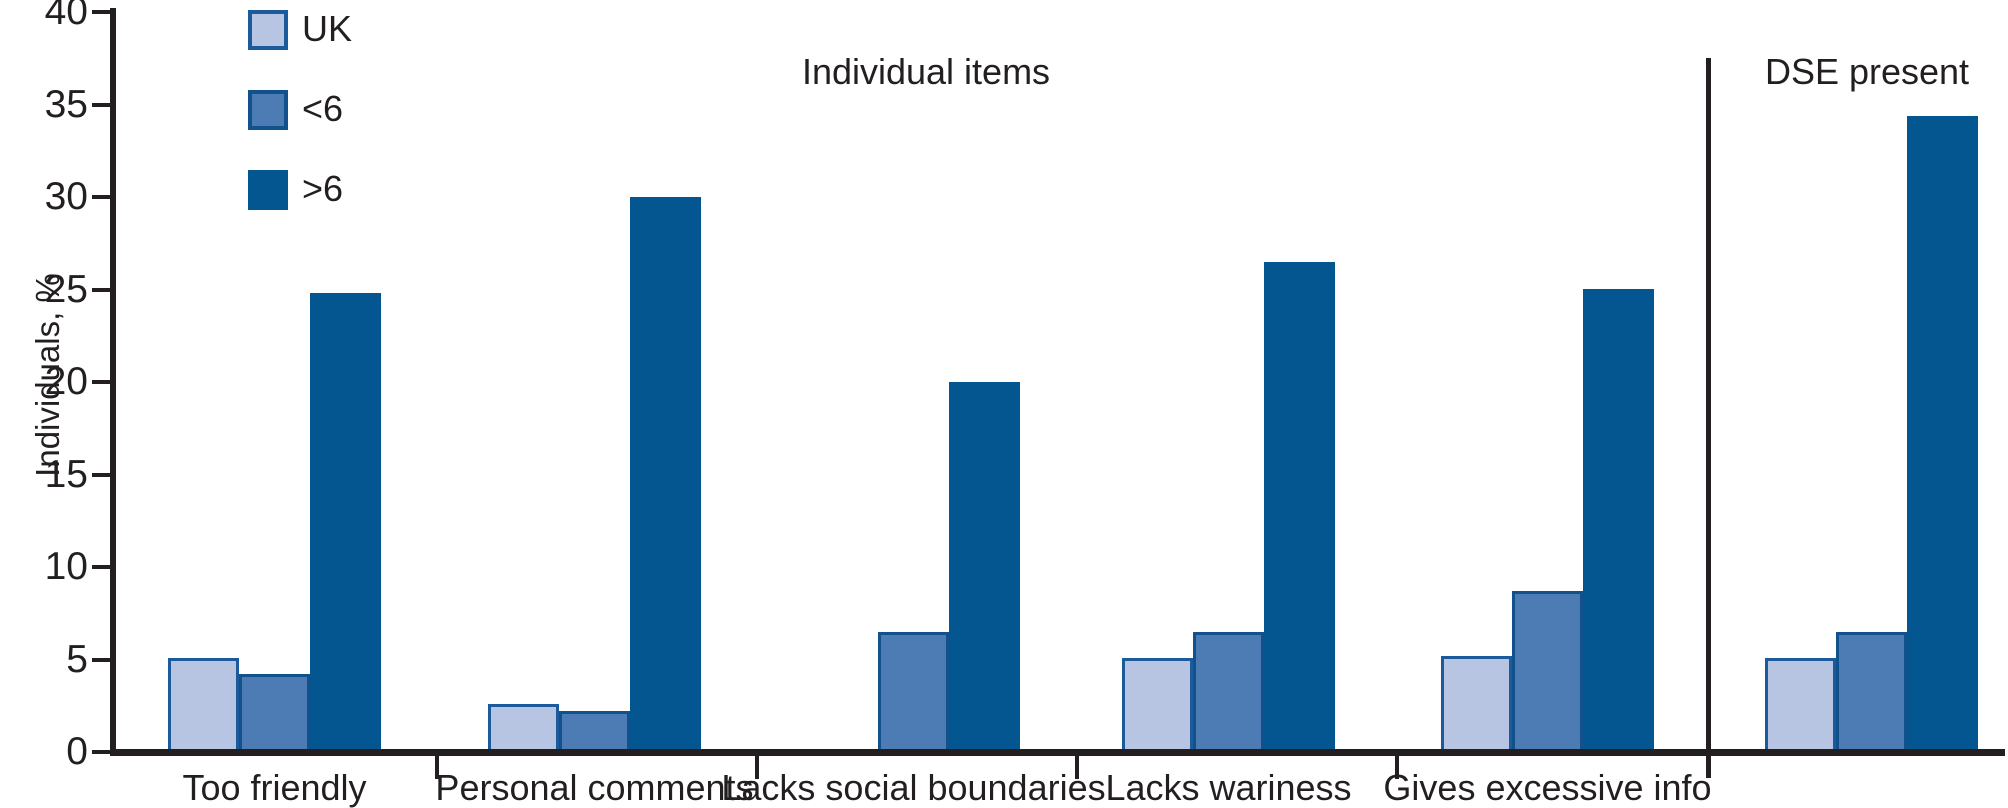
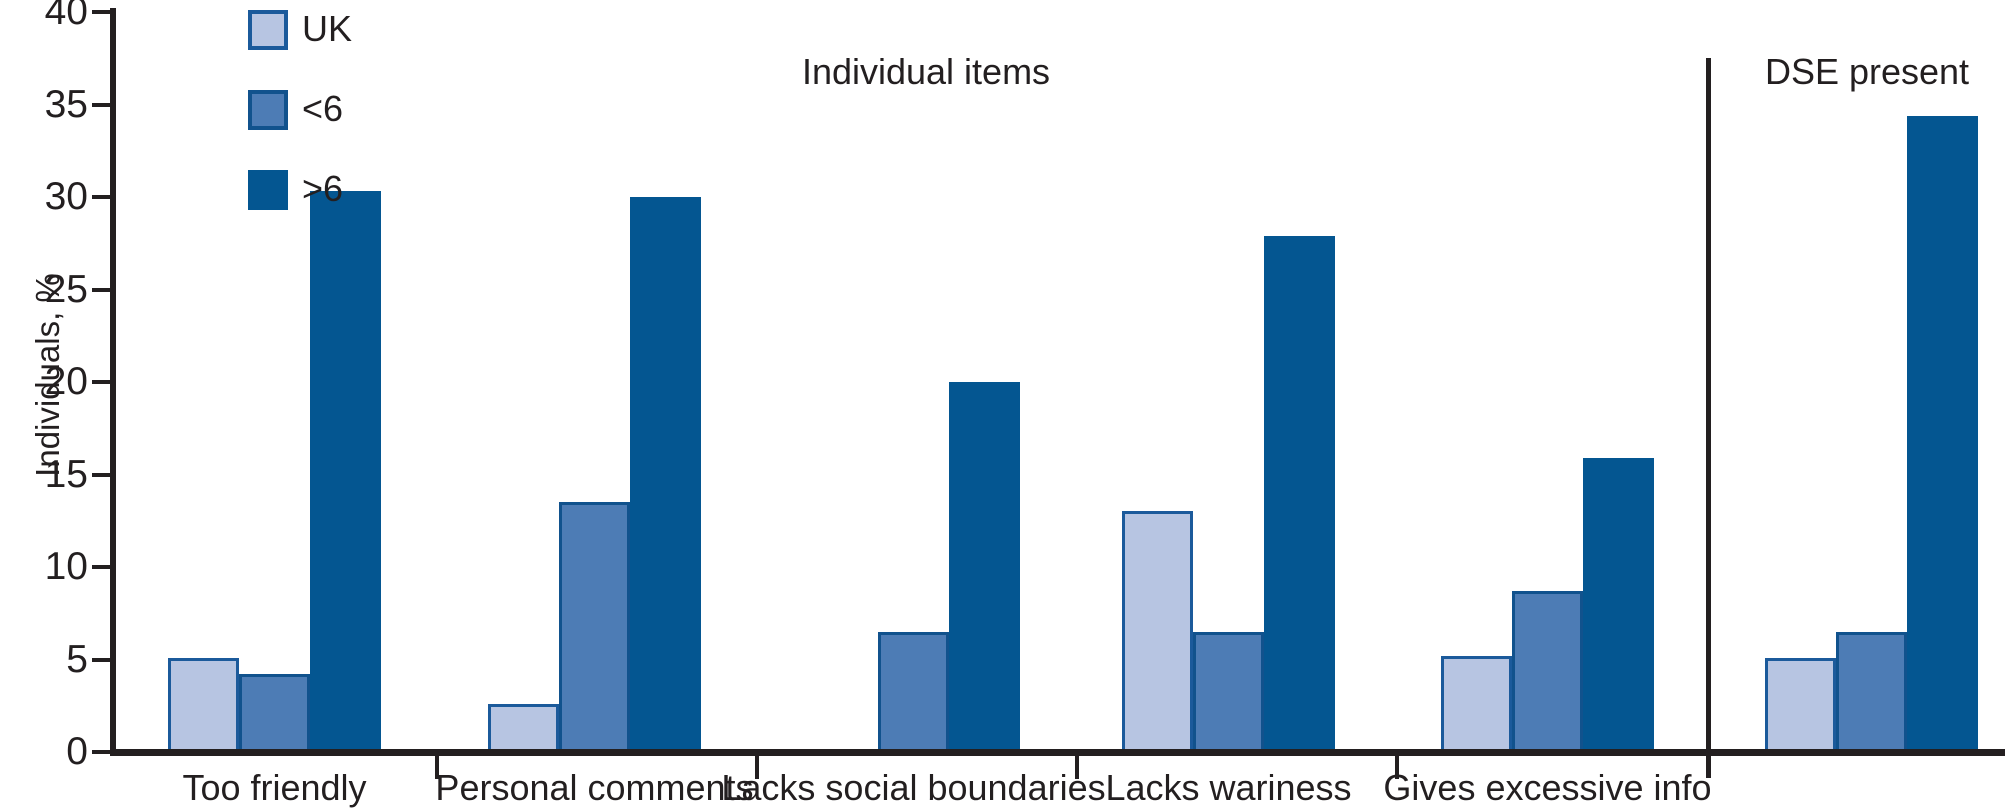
>6/Too friendly: 24.8 -> 30.3
<6/Personal comments: 2.2 -> 13.5
UK/Lacks wariness: 5.1 -> 13.0
>6/Lacks wariness: 26.5 -> 27.9
>6/Gives excessive info: 25.0 -> 15.9
